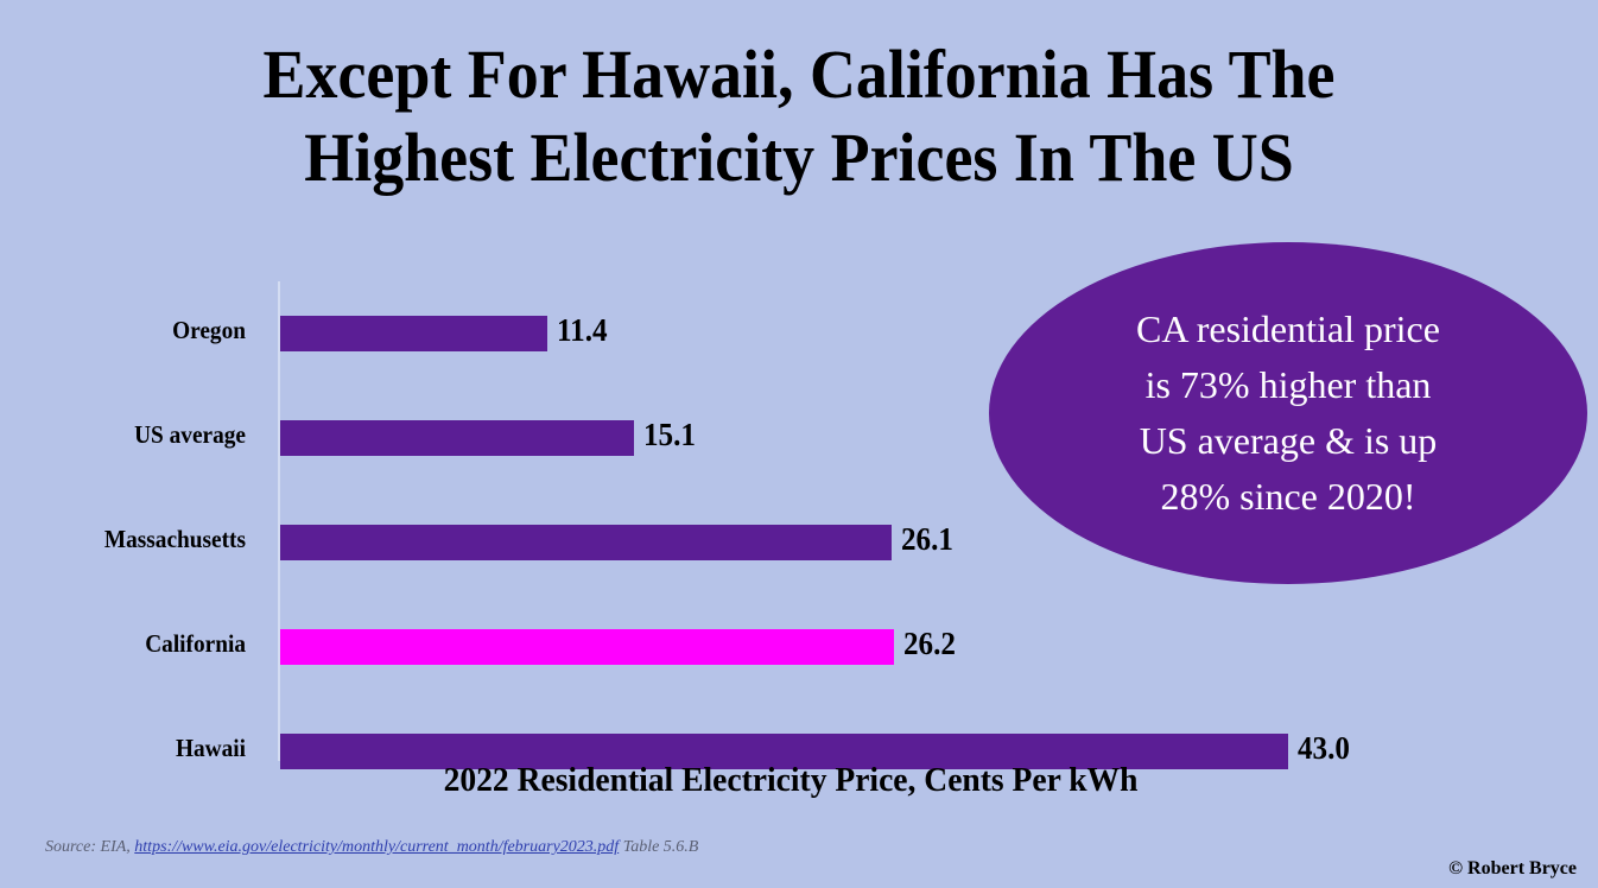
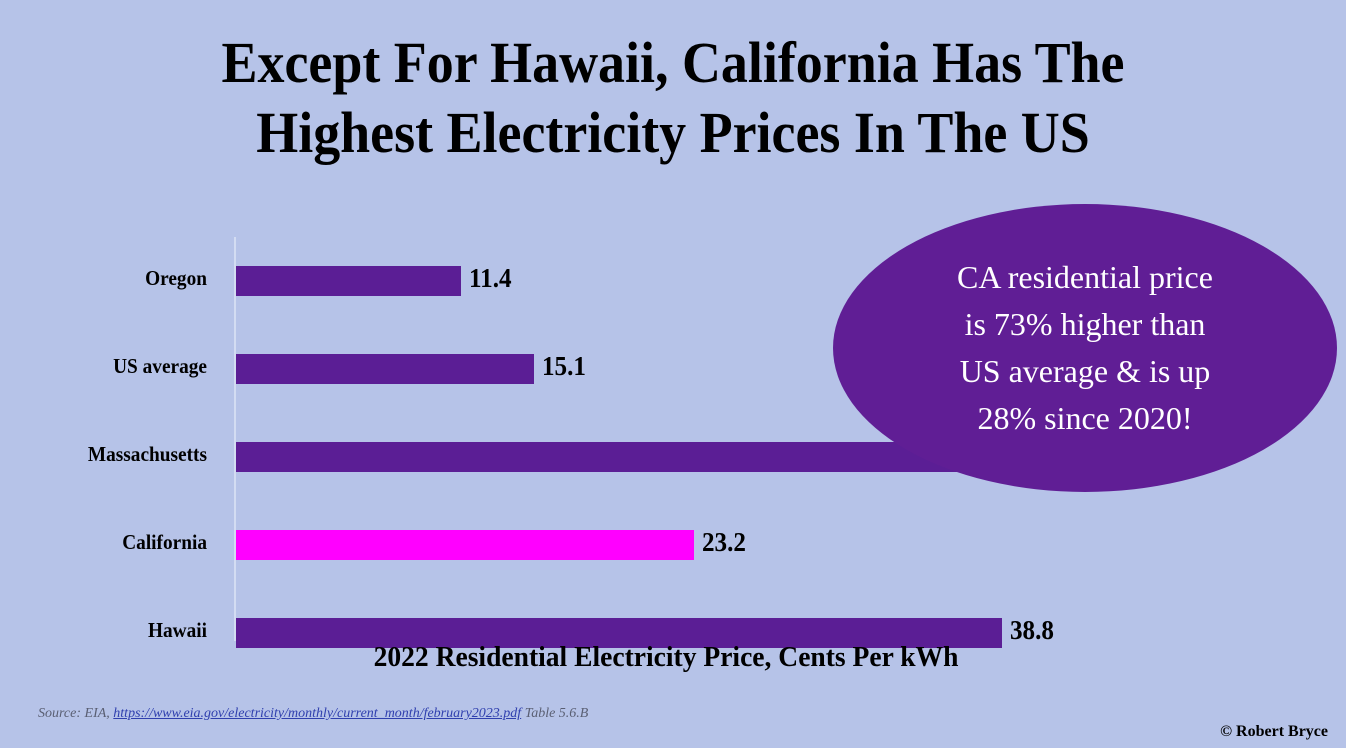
Massachusetts: 26.1 -> 37.6
California: 26.2 -> 23.2
Hawaii: 43.0 -> 38.8
